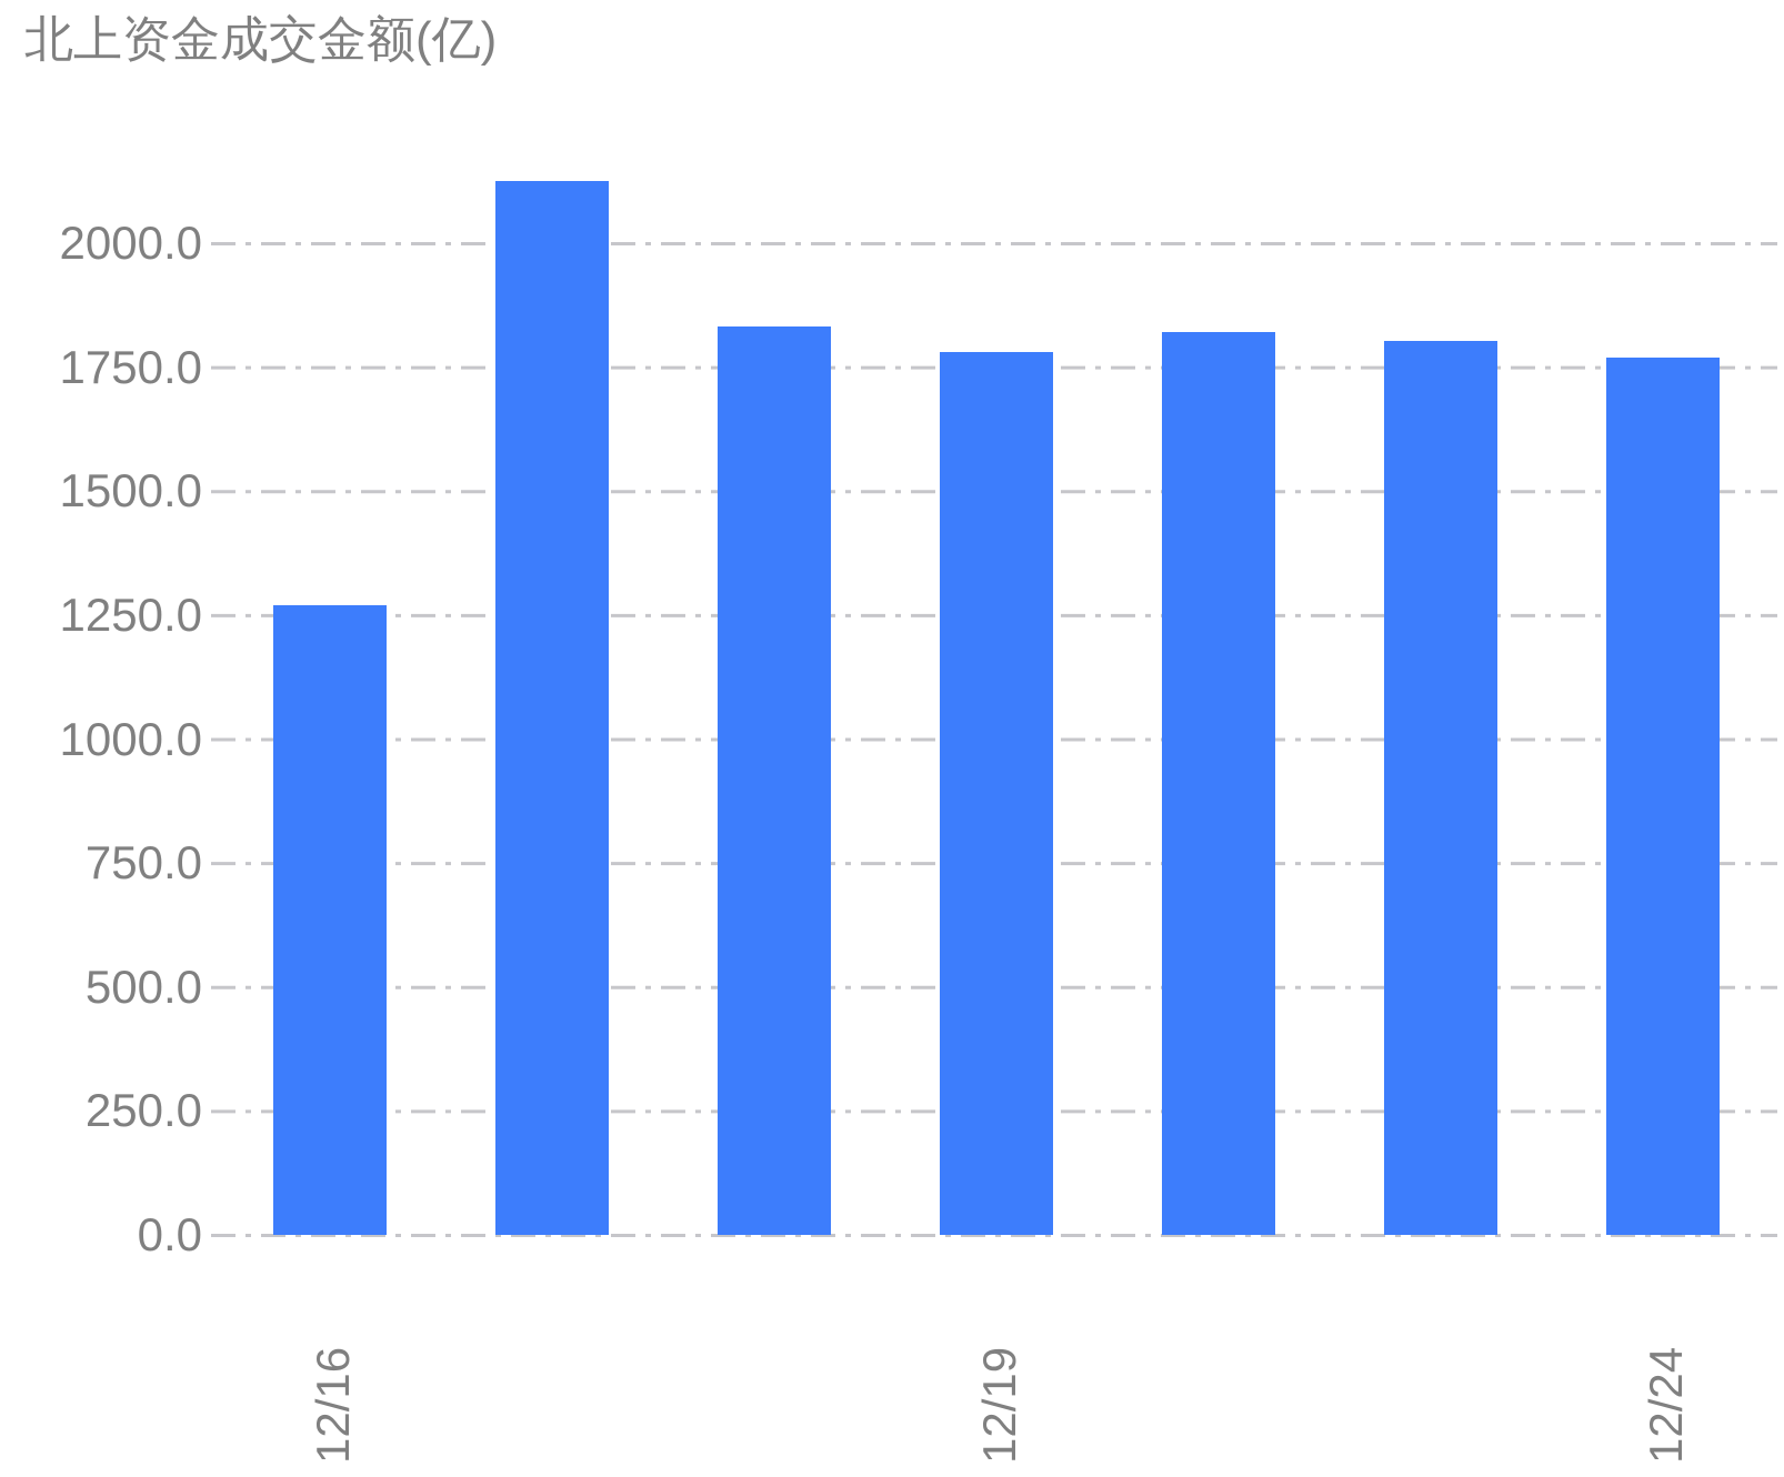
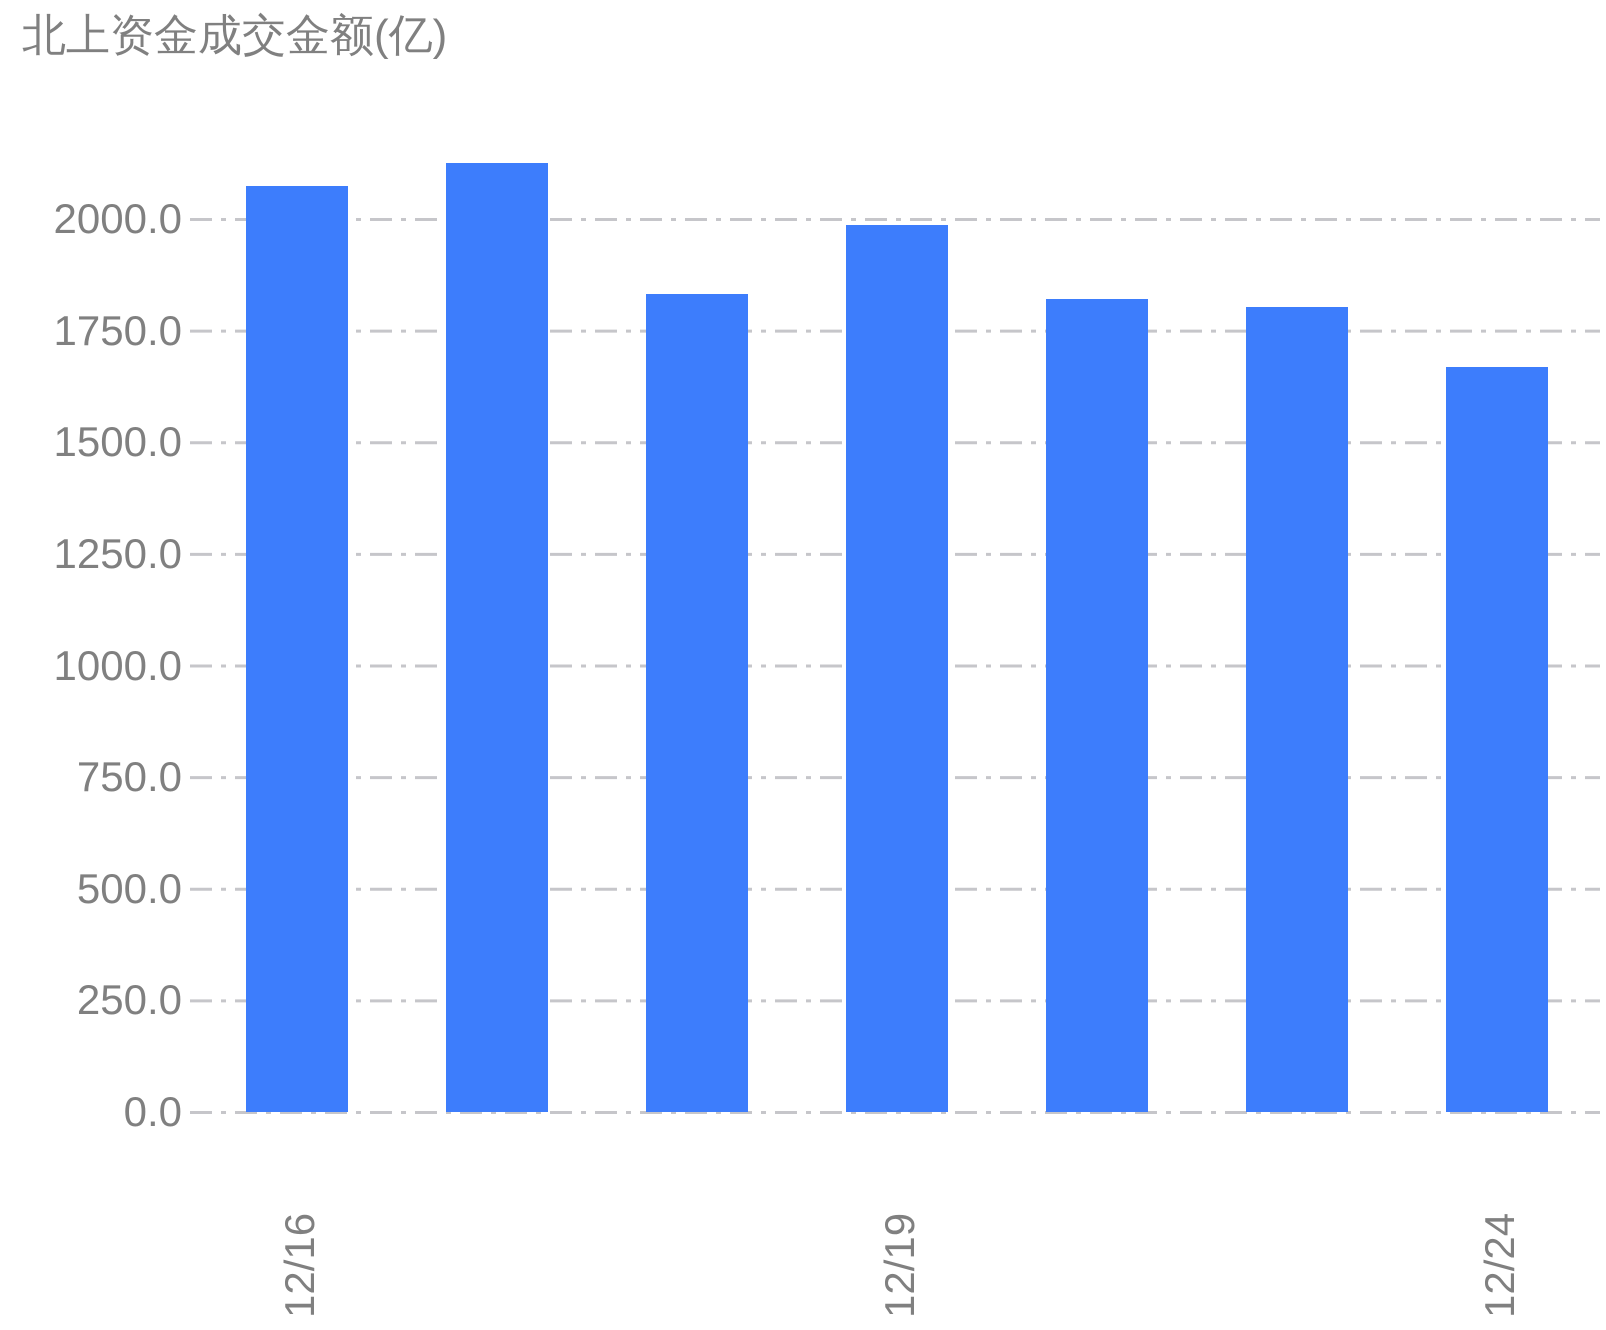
12/16: 1270 -> 2080
12/19: 1780 -> 1990
12/24: 1770 -> 1670
